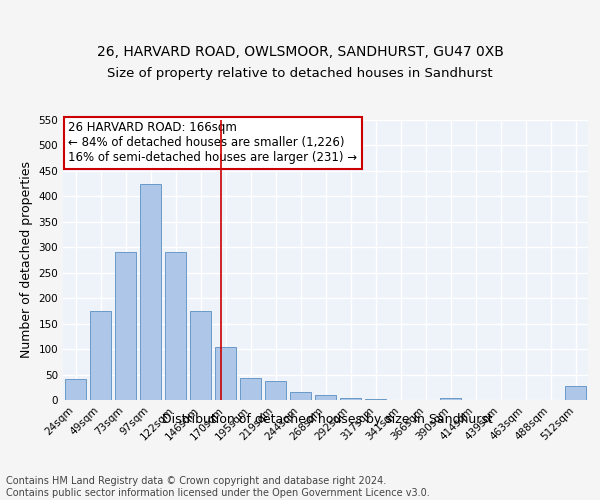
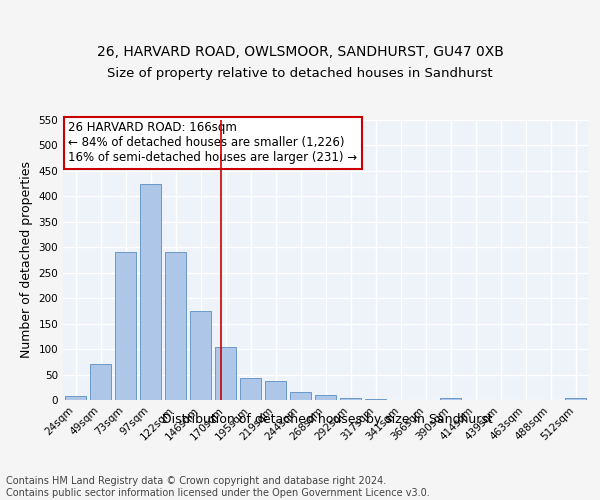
24sqm: 42 -> 8
49sqm: 174 -> 70
512sqm: 28 -> 4
